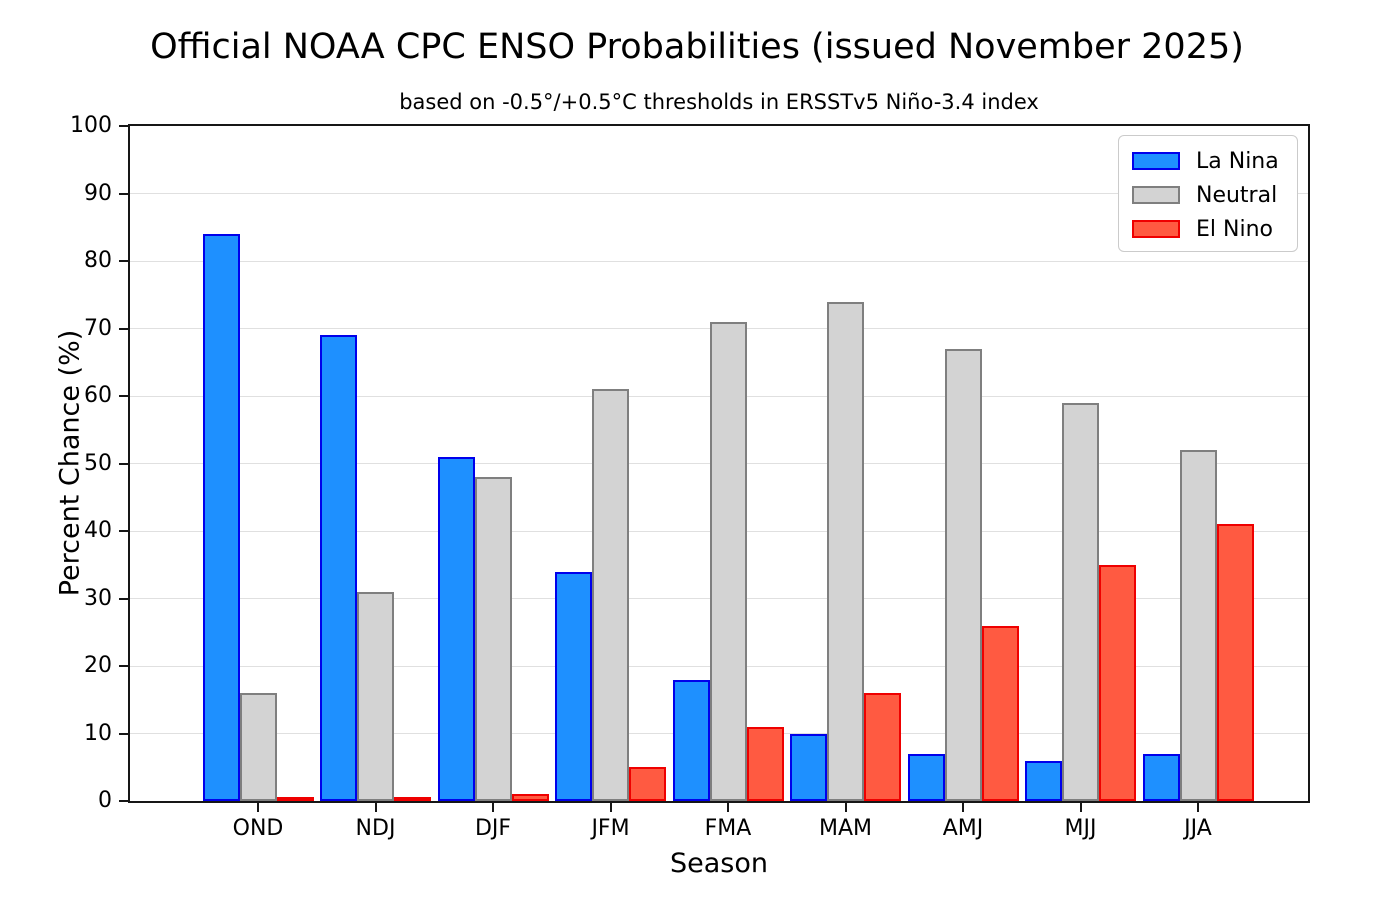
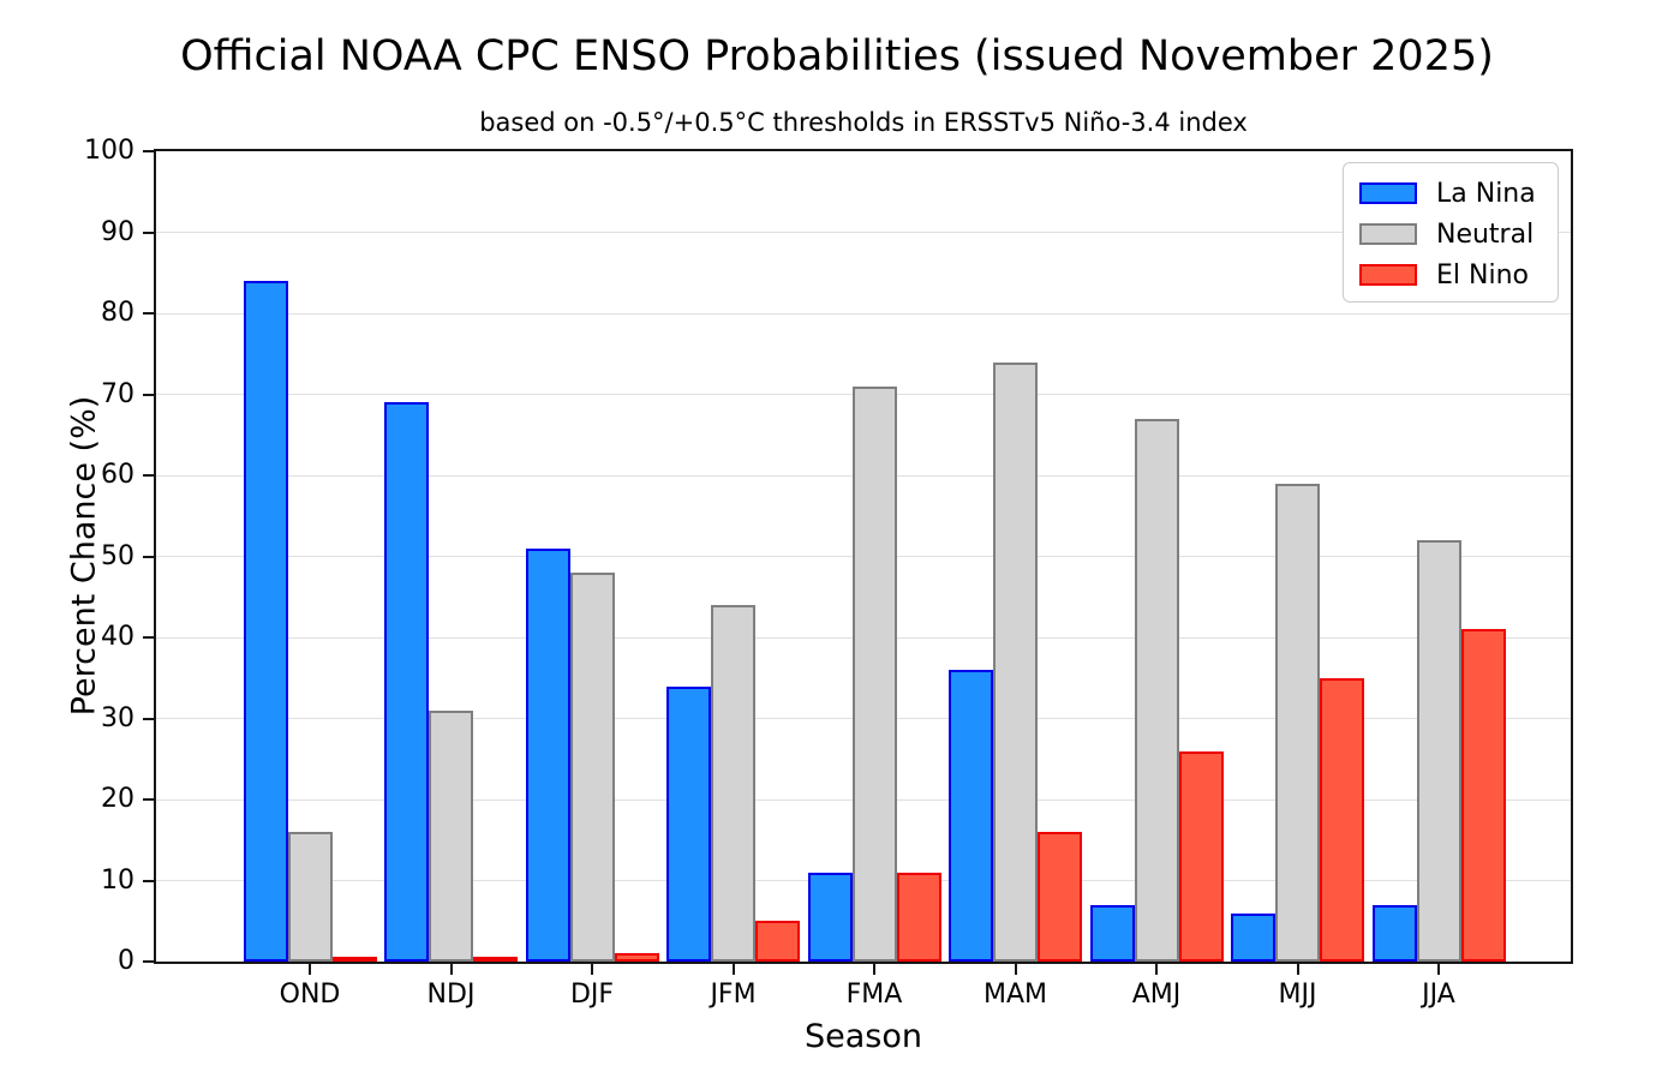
Neutral/JFM: 61 -> 44
La Nina/FMA: 18 -> 11
La Nina/MAM: 10 -> 36
